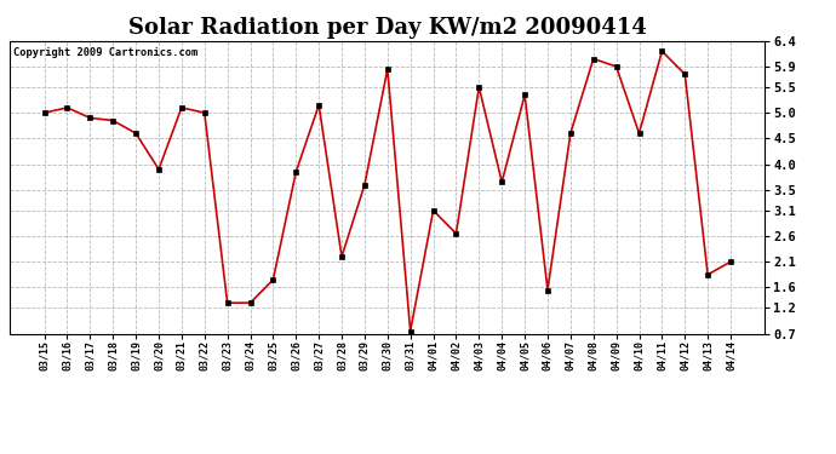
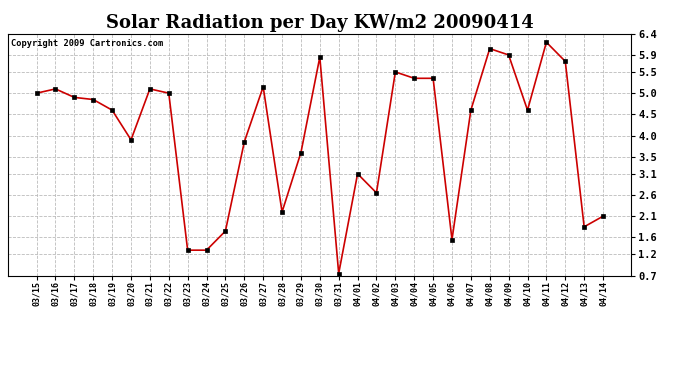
04/04: 3.65 -> 5.35
